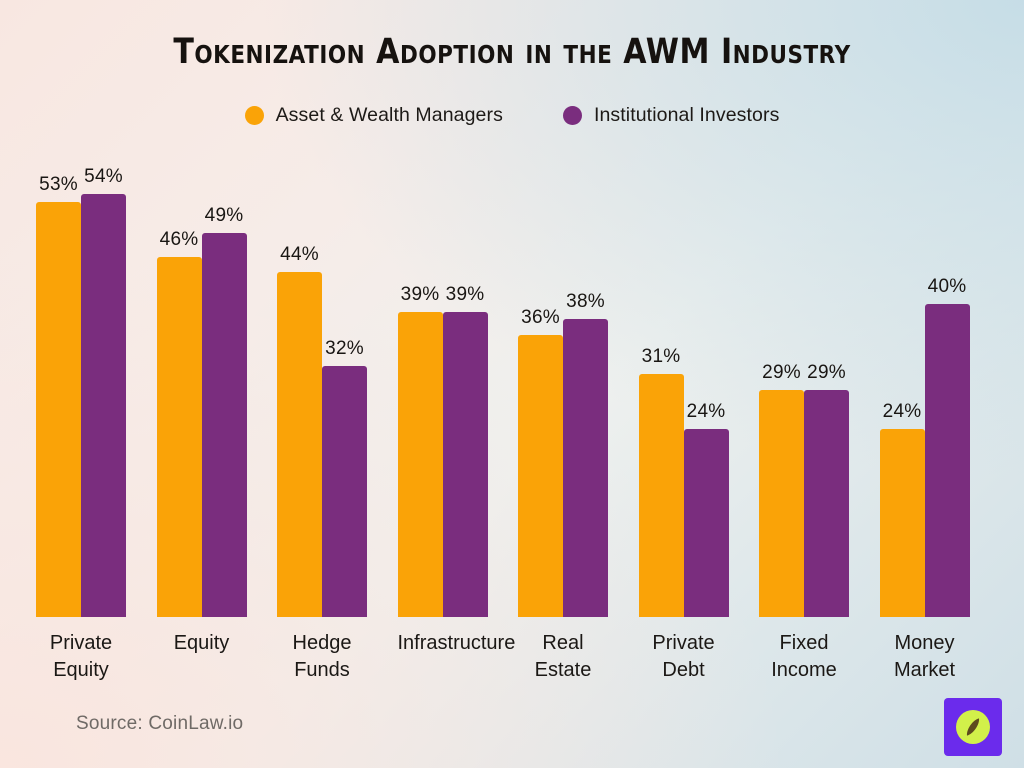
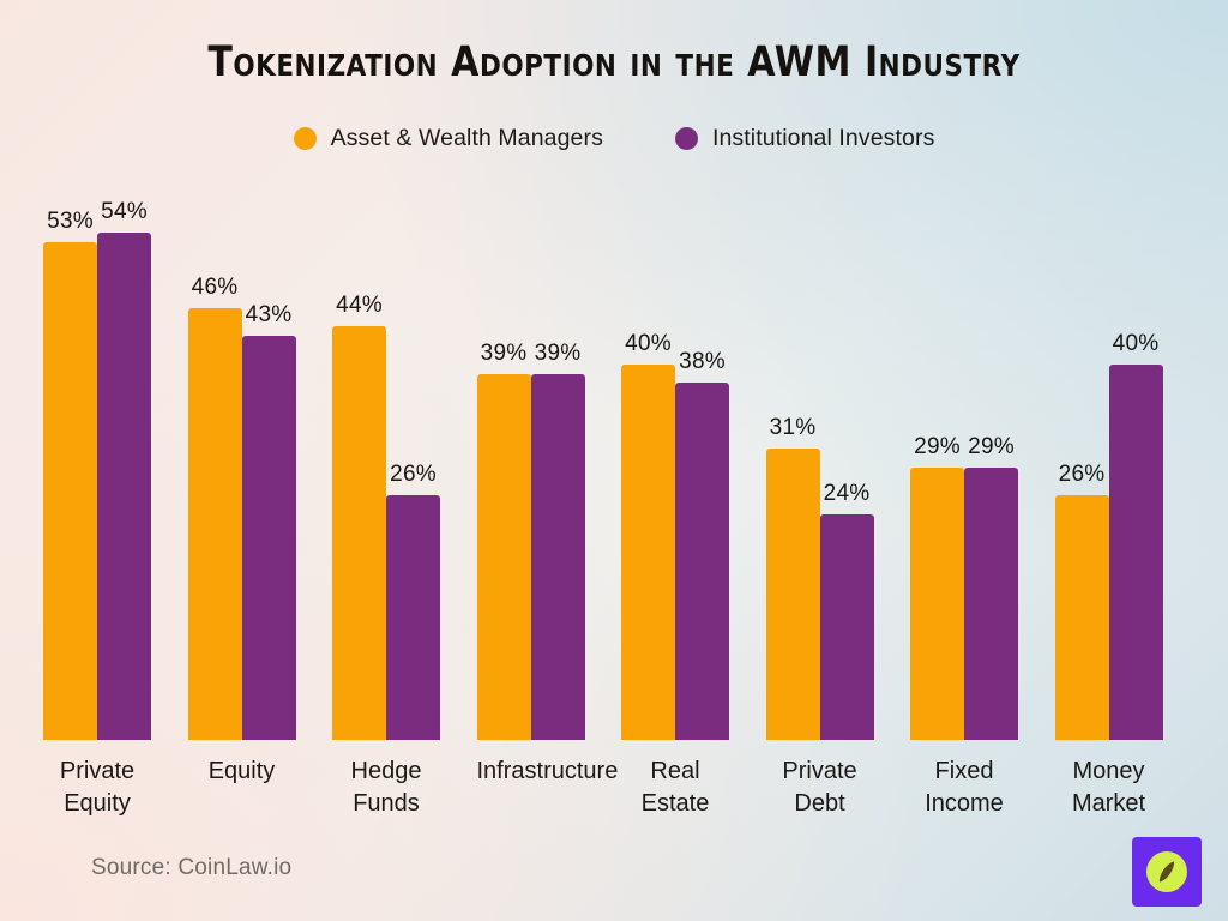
Institutional Investors/Equity: 49% -> 43%
Institutional Investors/Hedge Funds: 32% -> 26%
Asset & Wealth Managers/Real Estate: 36% -> 40%
Asset & Wealth Managers/Money Market: 24% -> 26%
